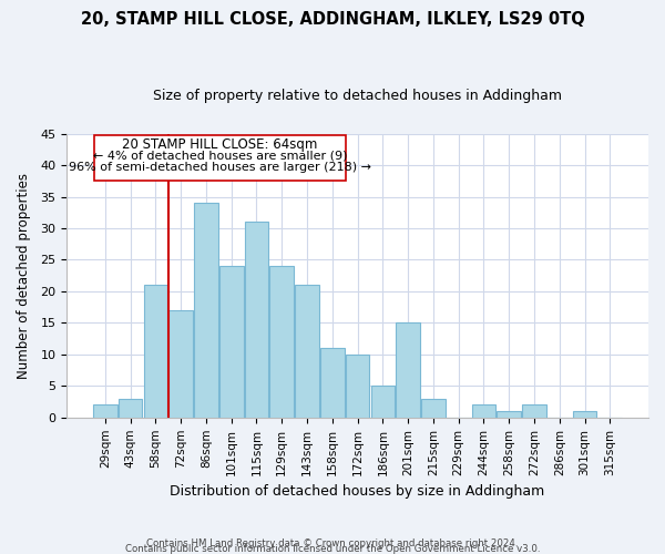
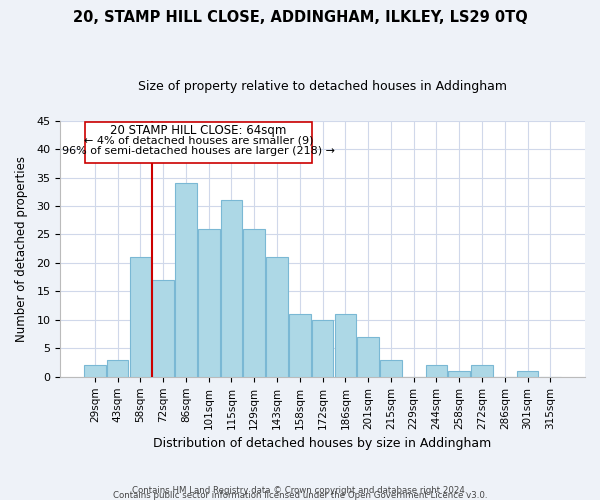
101sqm: 24 -> 26
129sqm: 24 -> 26
186sqm: 5 -> 11
201sqm: 15 -> 7
